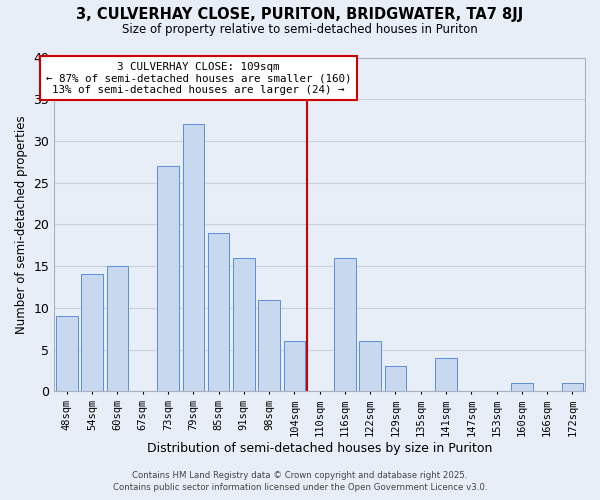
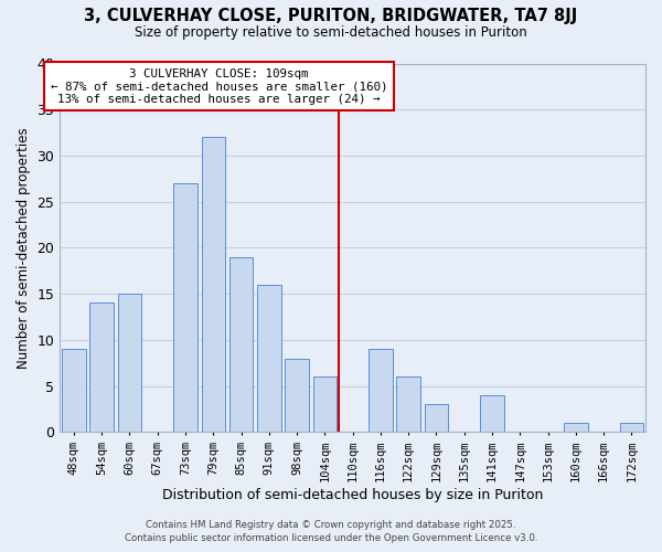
98sqm: 11 -> 8
116sqm: 16 -> 9
